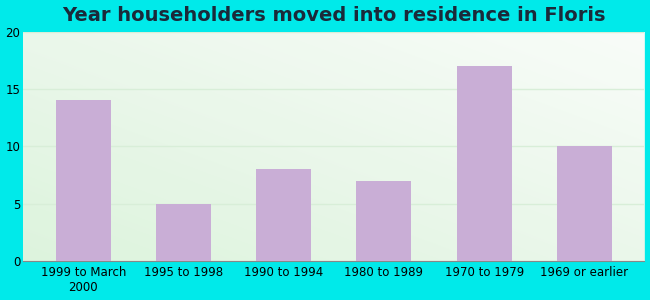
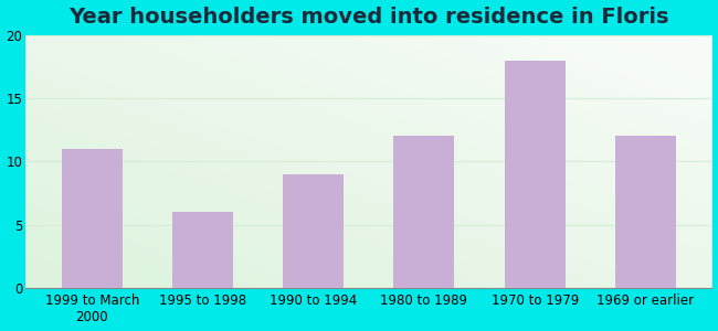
1999 to March 2000: 14 -> 11
1995 to 1998: 5 -> 6
1990 to 1994: 8 -> 9
1980 to 1989: 7 -> 12
1970 to 1979: 17 -> 18
1969 or earlier: 10 -> 12
